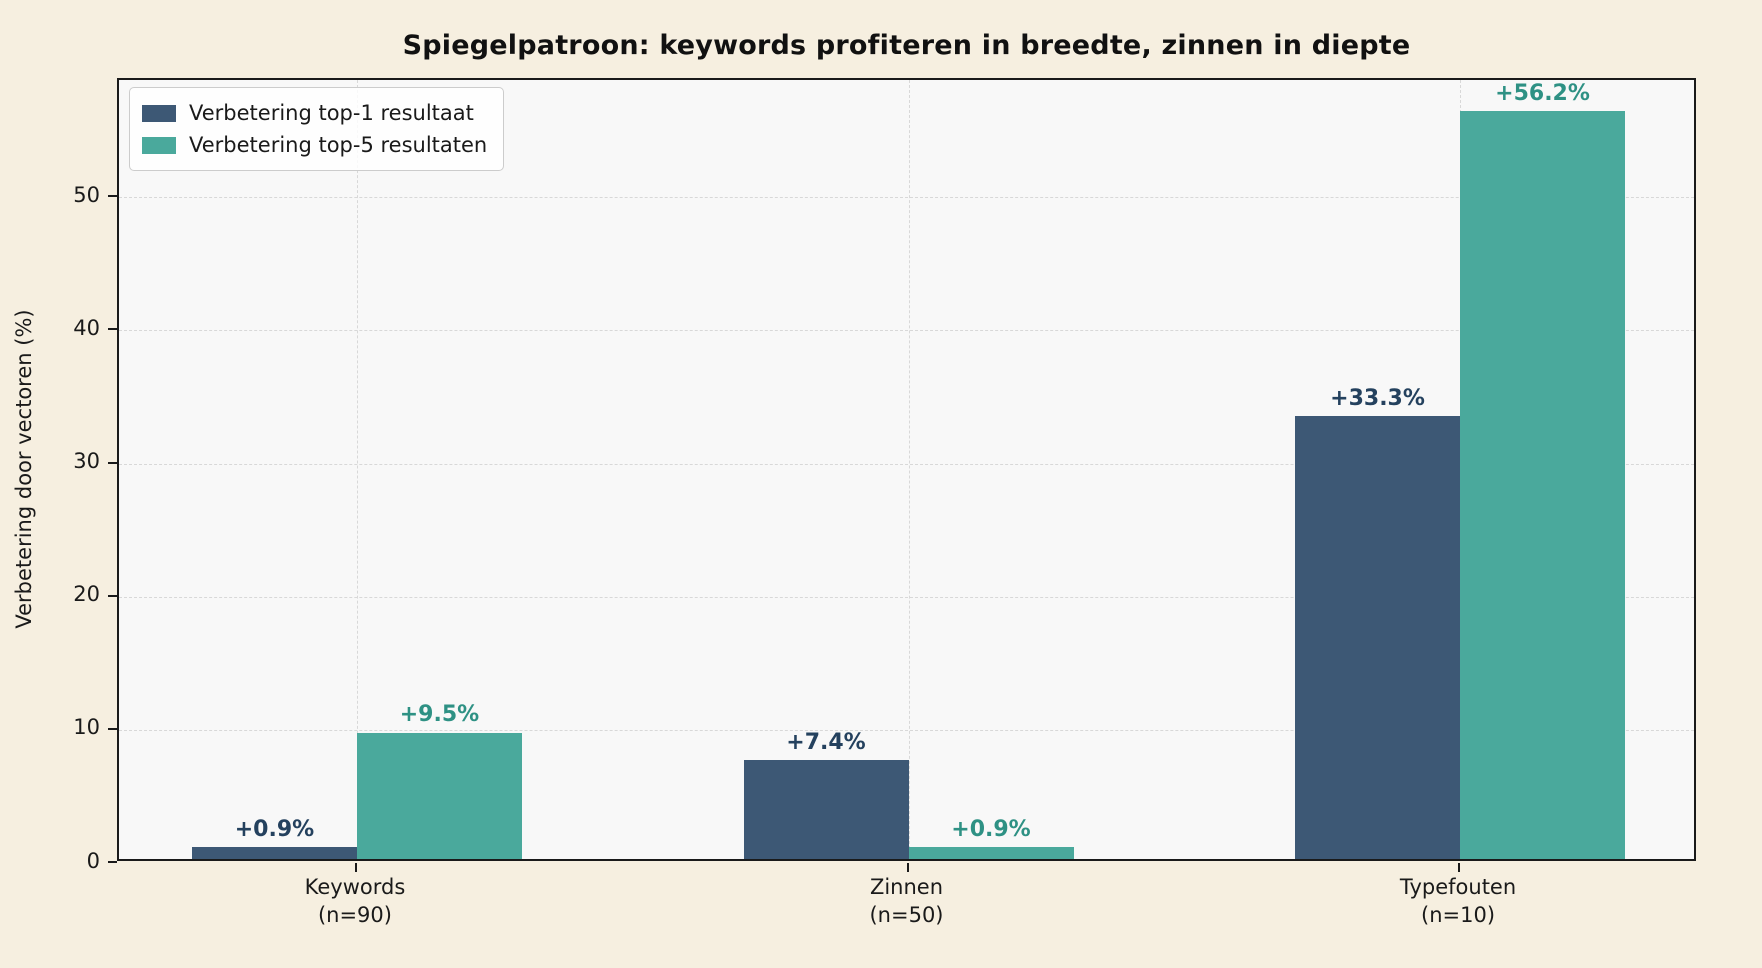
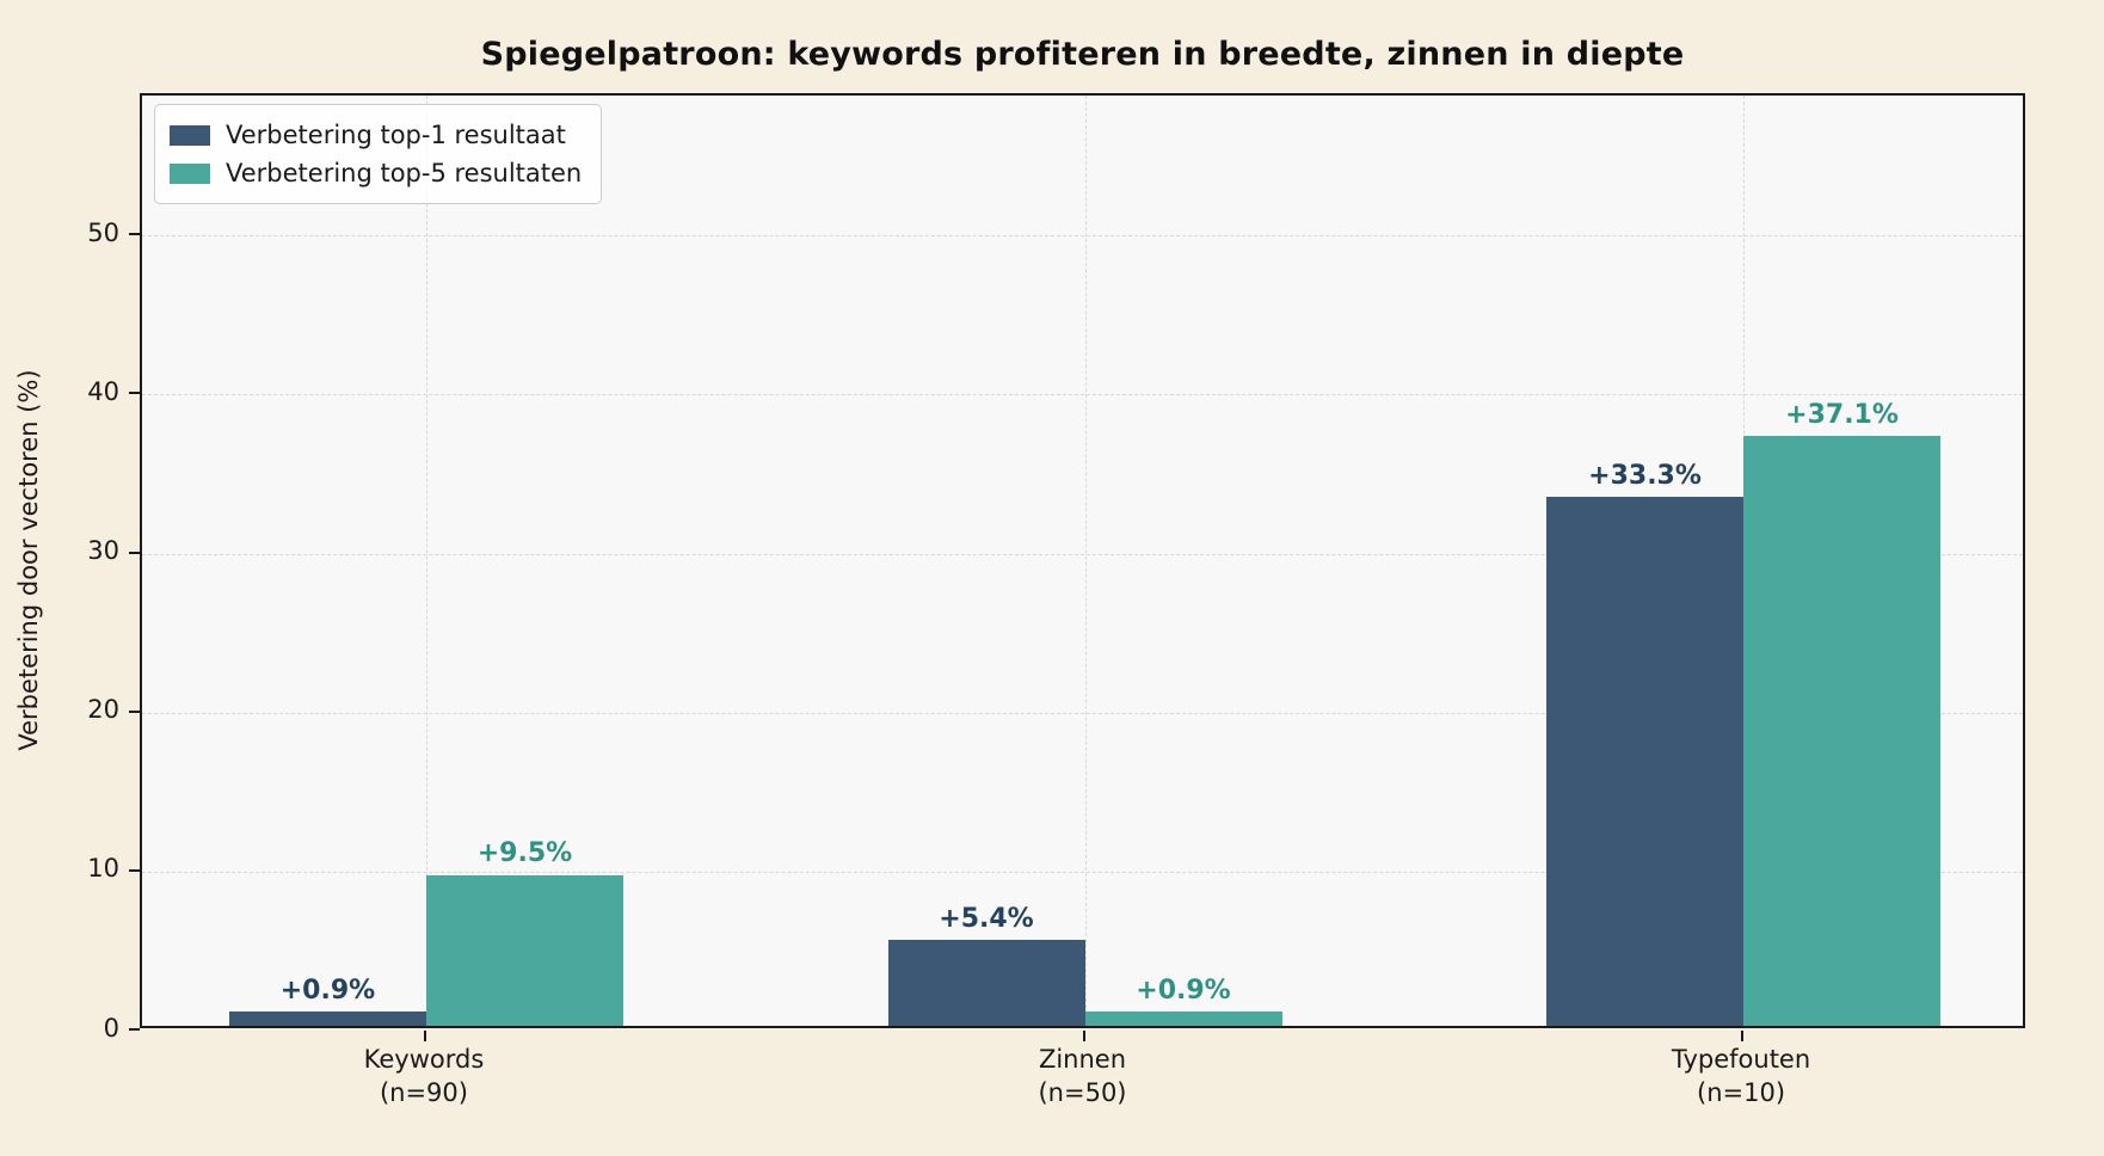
Verbetering top-1 resultaat/Zinnen (n=50): +7.4% -> +5.4%
Verbetering top-5 resultaten/Typefouten (n=10): +56.2% -> +37.1%
